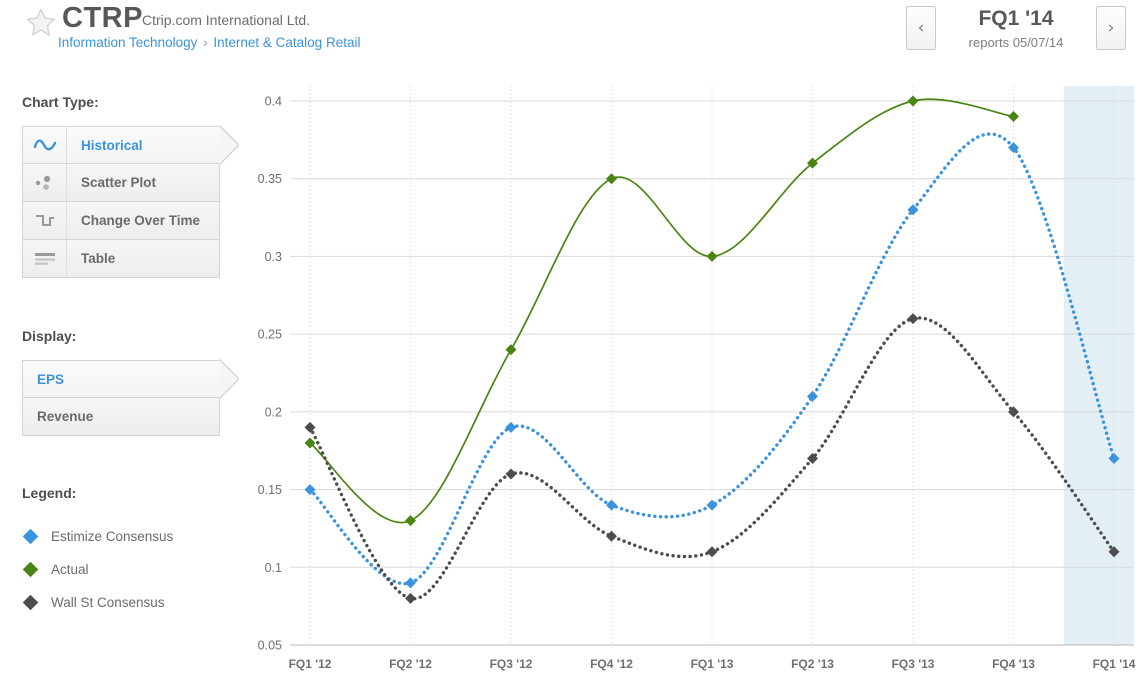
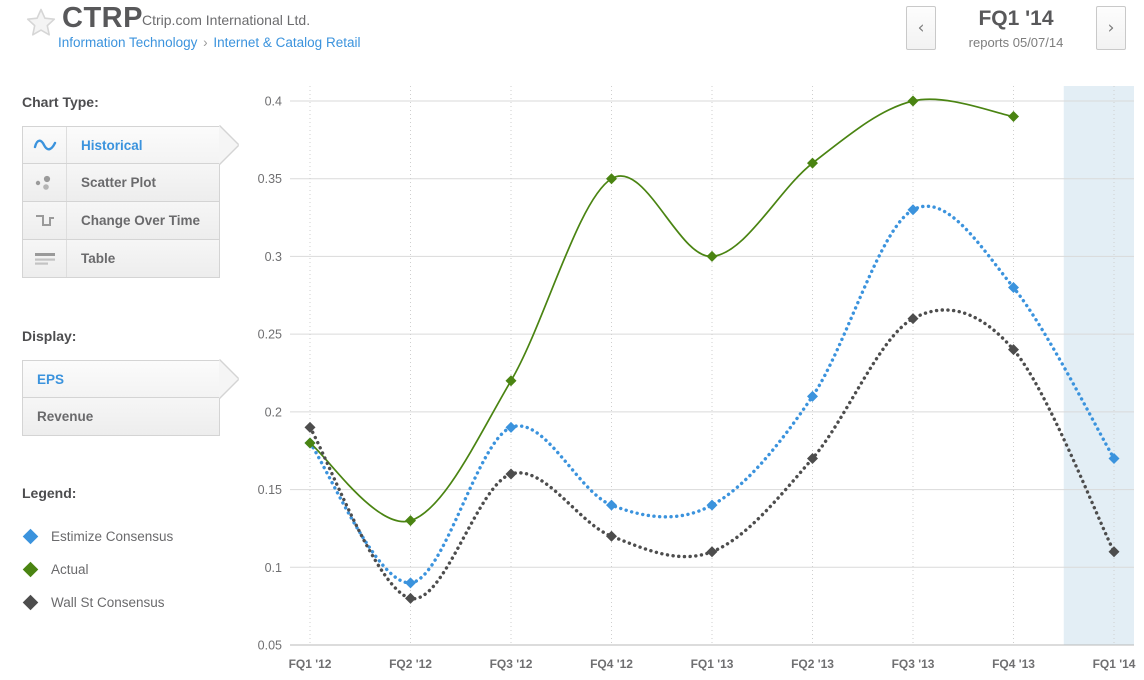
Estimize Consensus/FQ1 '12: 0.15 -> 0.18
Actual/FQ3 '12: 0.24 -> 0.22
Estimize Consensus/FQ4 '13: 0.37 -> 0.28
Wall St Consensus/FQ4 '13: 0.20 -> 0.24
